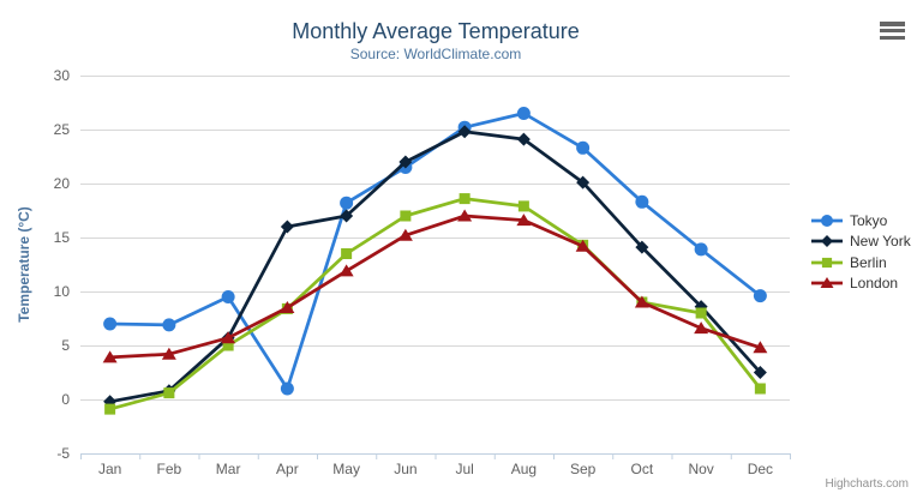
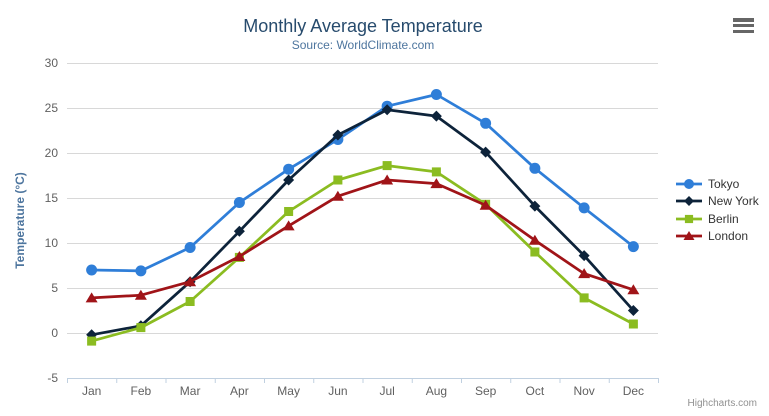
Berlin/Mar: 5 -> 4
Tokyo/Apr: 1 -> 14
New York/Apr: 16 -> 11
London/Oct: 9 -> 10
Berlin/Nov: 8 -> 4
